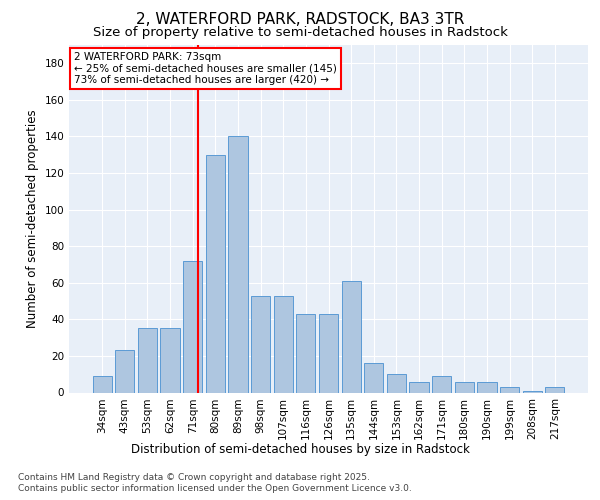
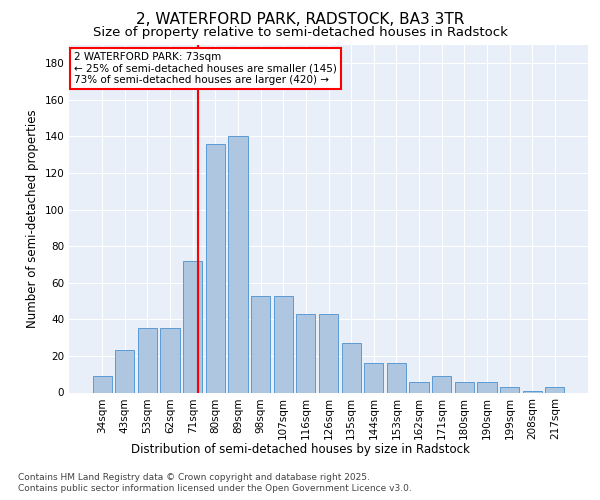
80sqm: 130 -> 136
135sqm: 61 -> 27
153sqm: 10 -> 16
